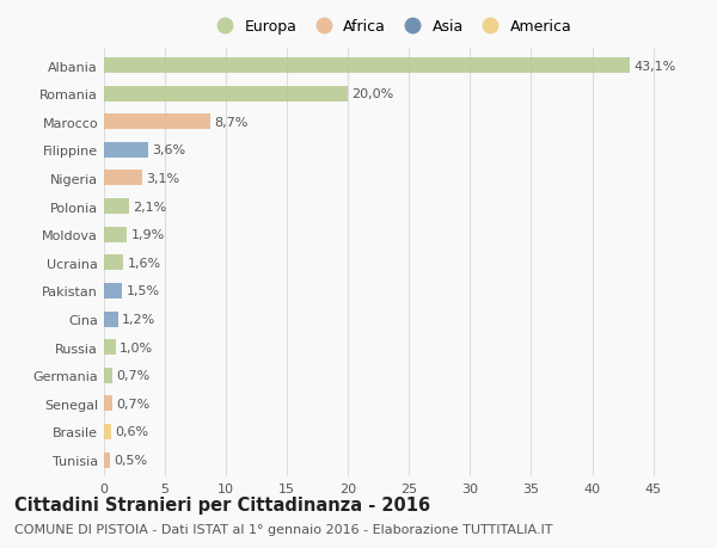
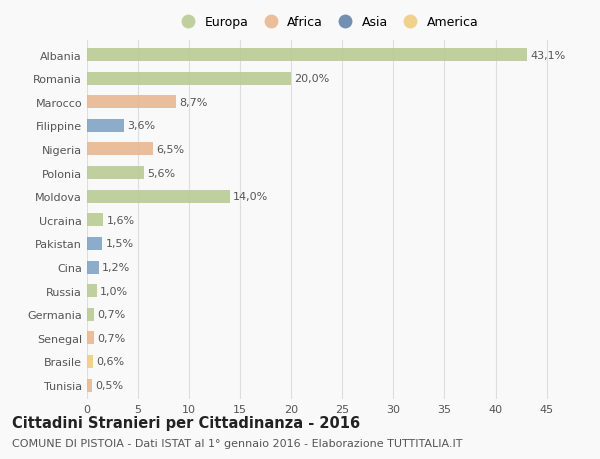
Nigeria: 3,1% -> 6,5%
Polonia: 2,1% -> 5,6%
Moldova: 1,9% -> 14,0%
